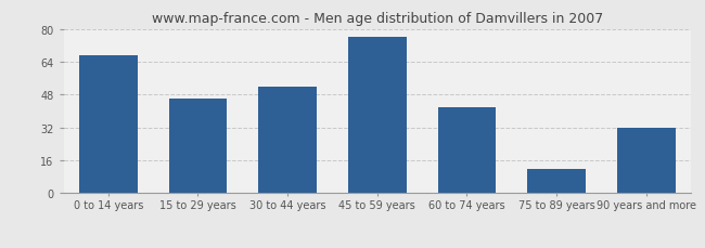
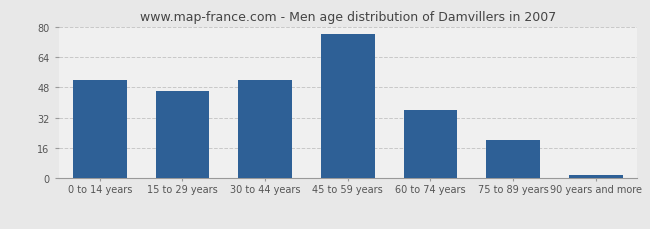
0 to 14 years: 67 -> 52
60 to 74 years: 42 -> 36
75 to 89 years: 12 -> 20
90 years and more: 32 -> 2
